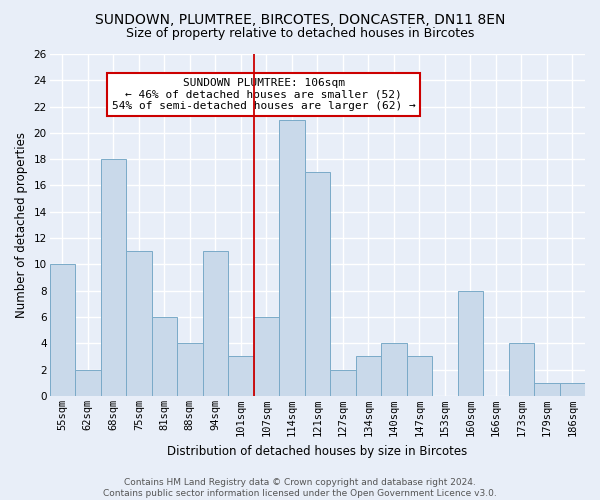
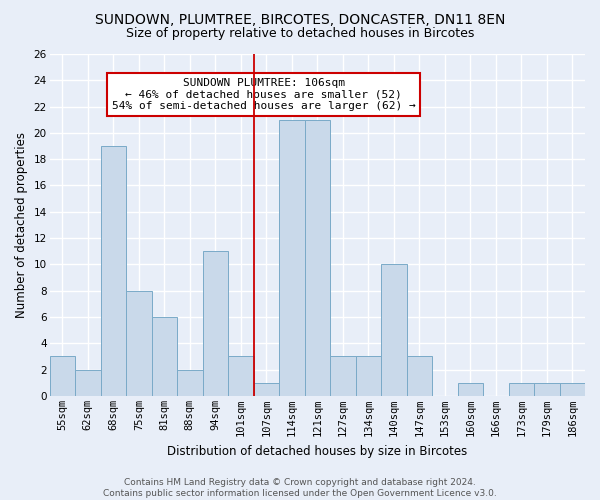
55sqm: 10 -> 3
68sqm: 18 -> 19
75sqm: 11 -> 8
88sqm: 4 -> 2
107sqm: 6 -> 1
121sqm: 17 -> 21
127sqm: 2 -> 3
140sqm: 4 -> 10
160sqm: 8 -> 1
173sqm: 4 -> 1
